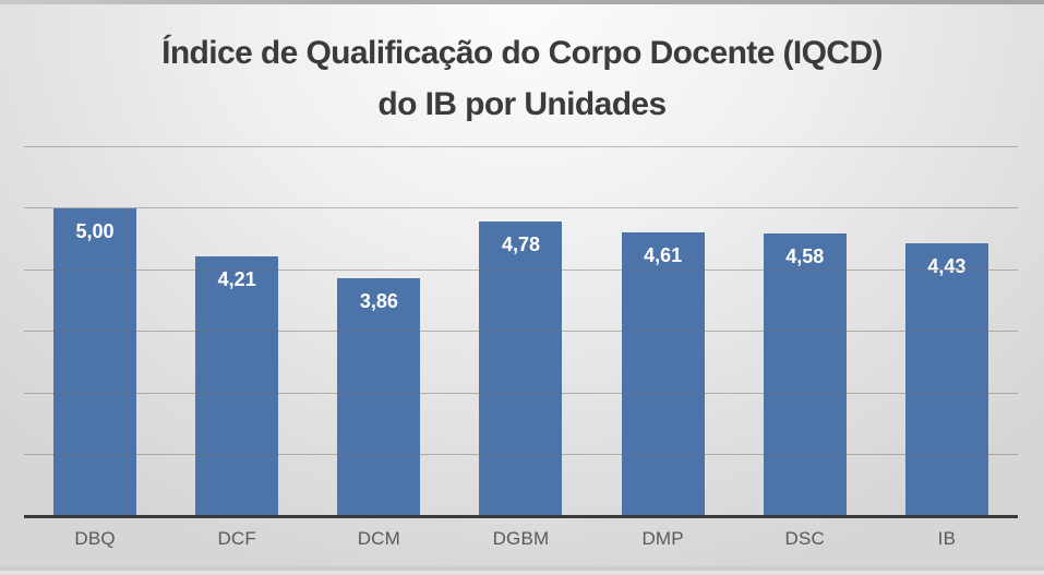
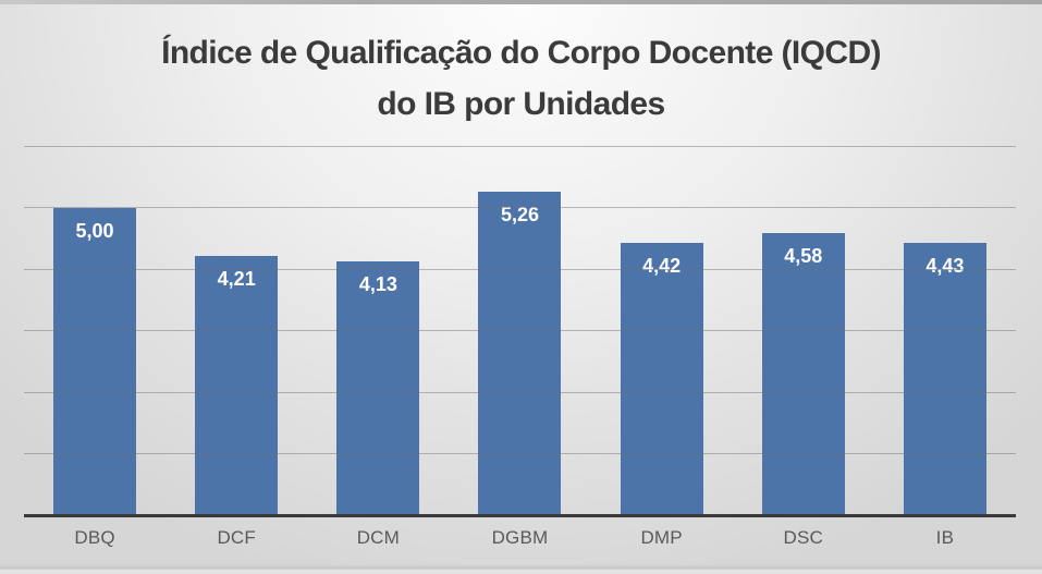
DCM: 3,86 -> 4,13
DGBM: 4,78 -> 5,26
DMP: 4,61 -> 4,42
